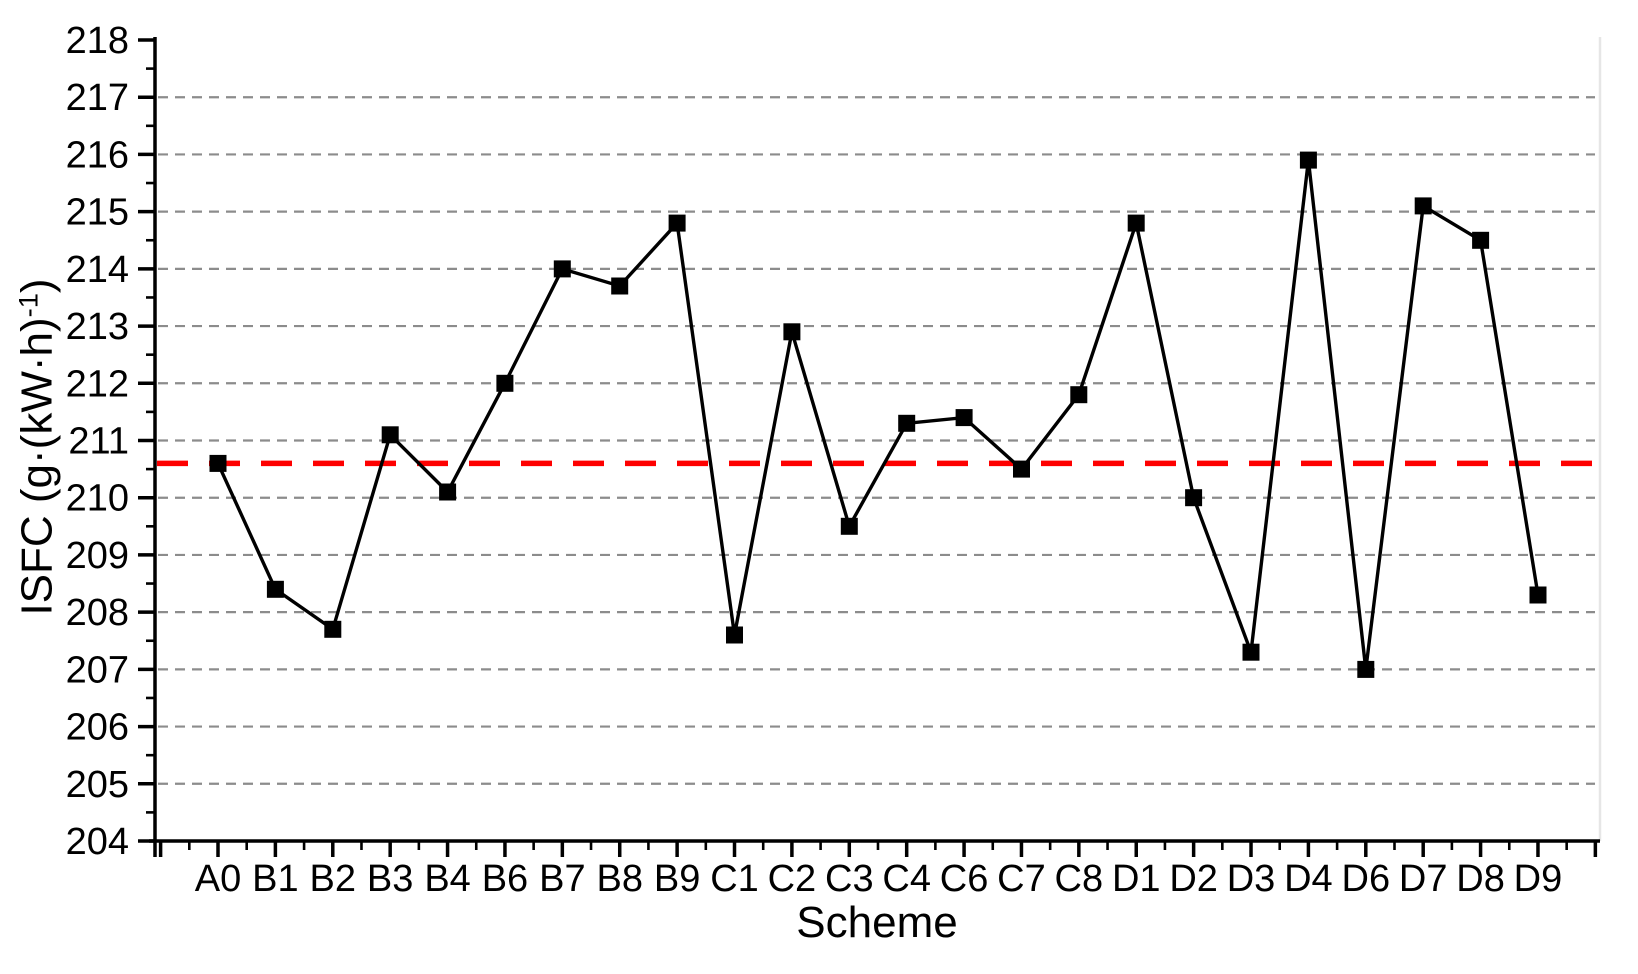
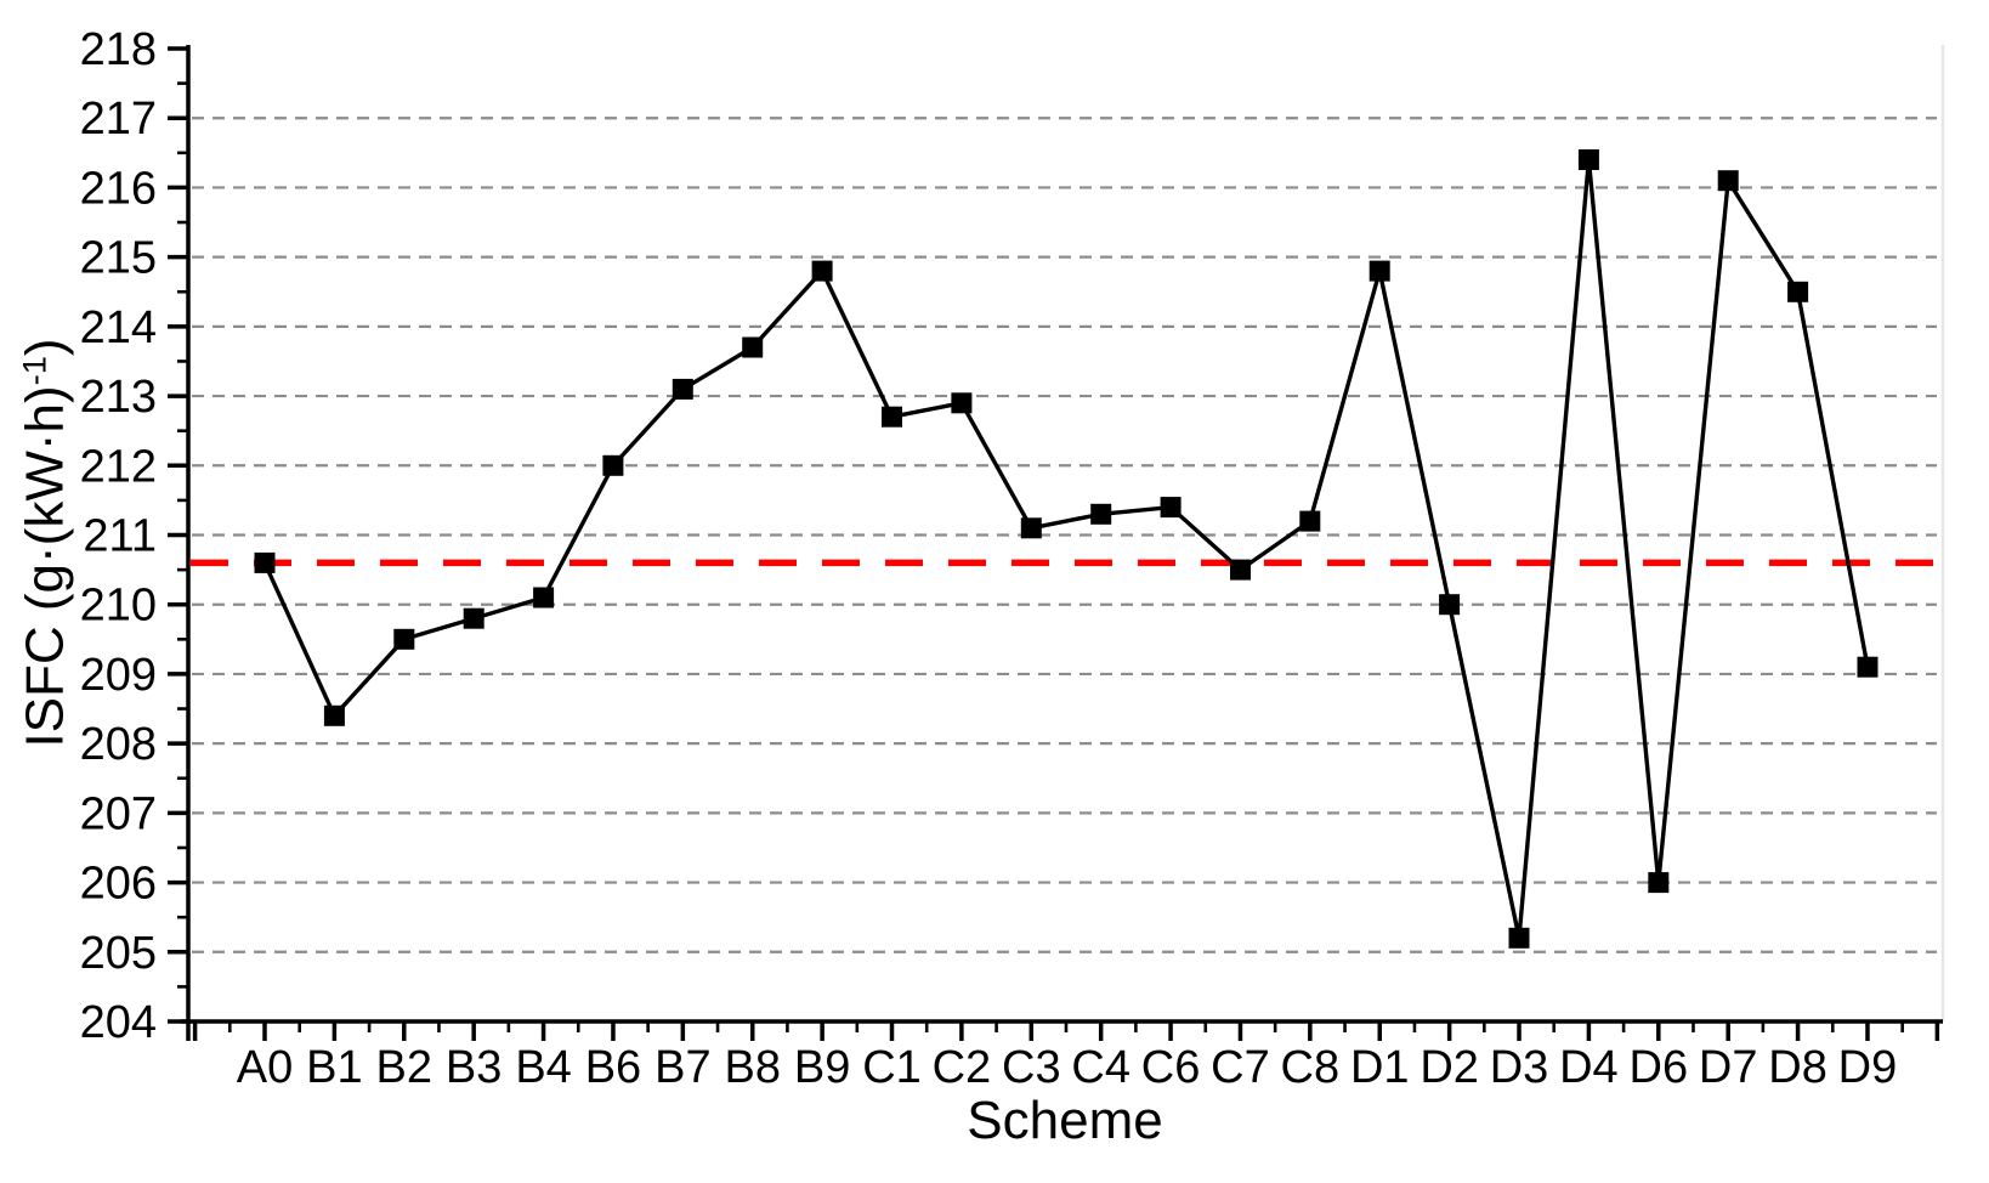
B2: 207.7 -> 209.5
B3: 211.1 -> 209.8
B7: 214.0 -> 213.1
C1: 207.6 -> 212.7
C3: 209.5 -> 211.1
C8: 211.8 -> 211.2
D3: 207.3 -> 205.2
D4: 215.9 -> 216.4
D6: 207.0 -> 206.0
D7: 215.1 -> 216.1
D9: 208.3 -> 209.1
